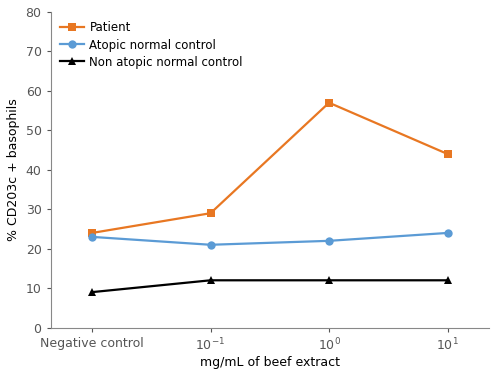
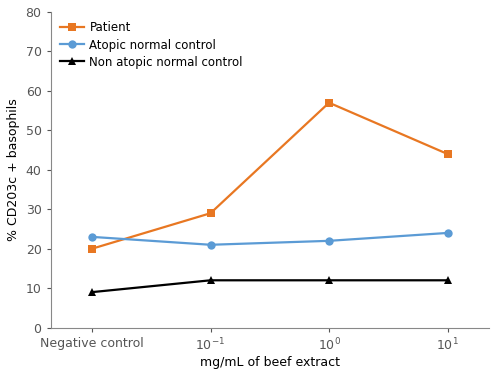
Patient/Negative control: 24 -> 20
